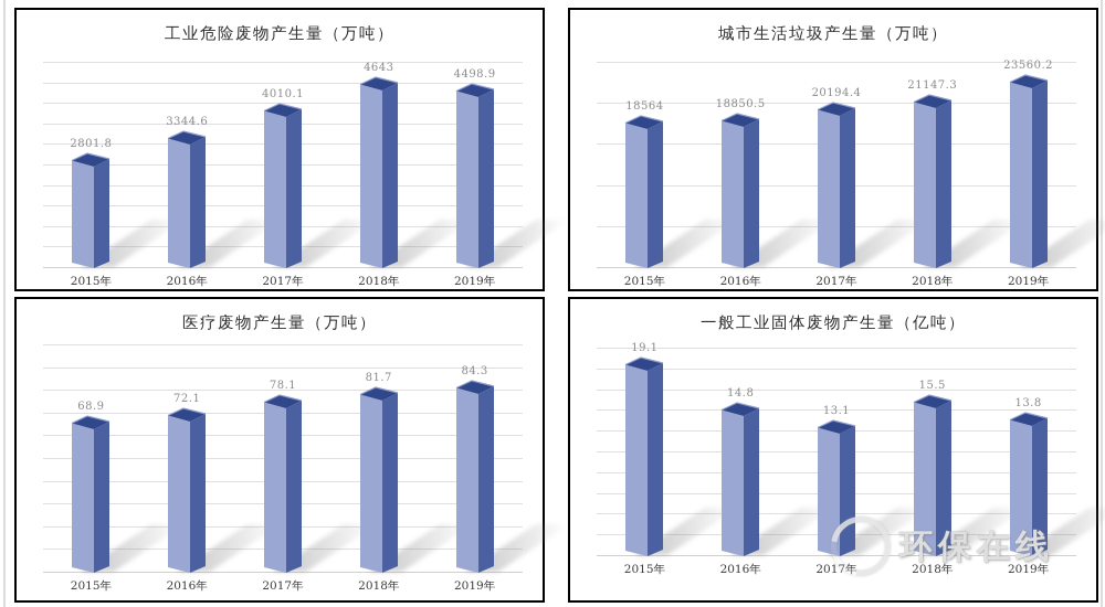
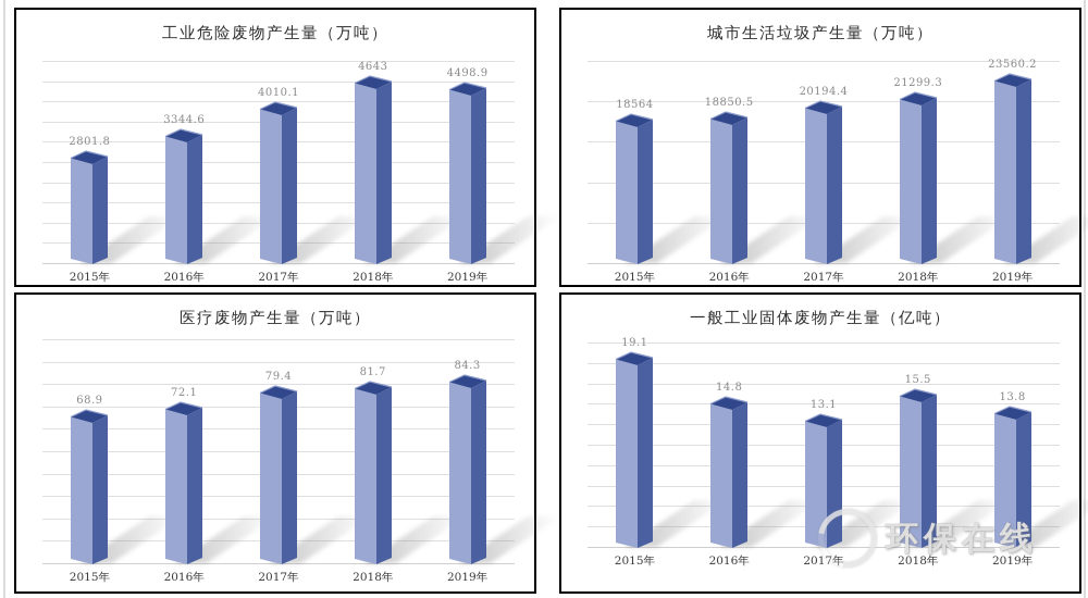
城市生活垃圾产生量（万吨）/2018年: 21147.3 -> 21299.3
医疗废物产生量（万吨）/2017年: 78.1 -> 79.4
